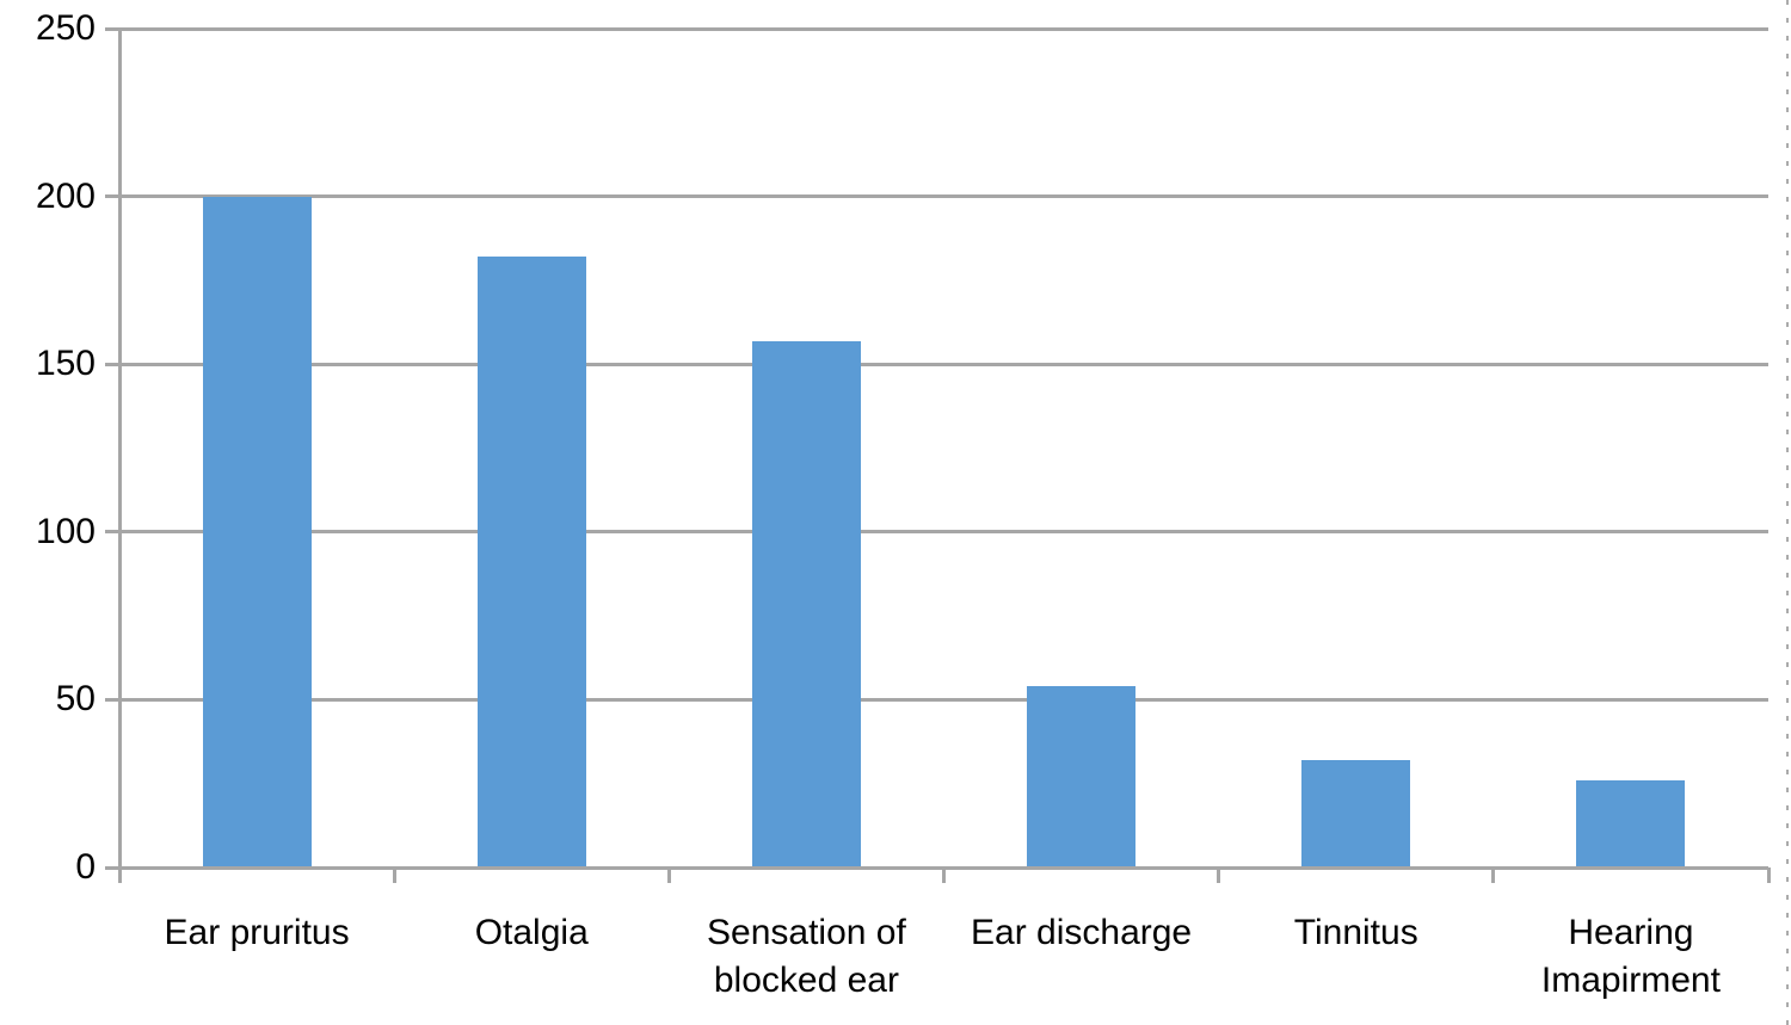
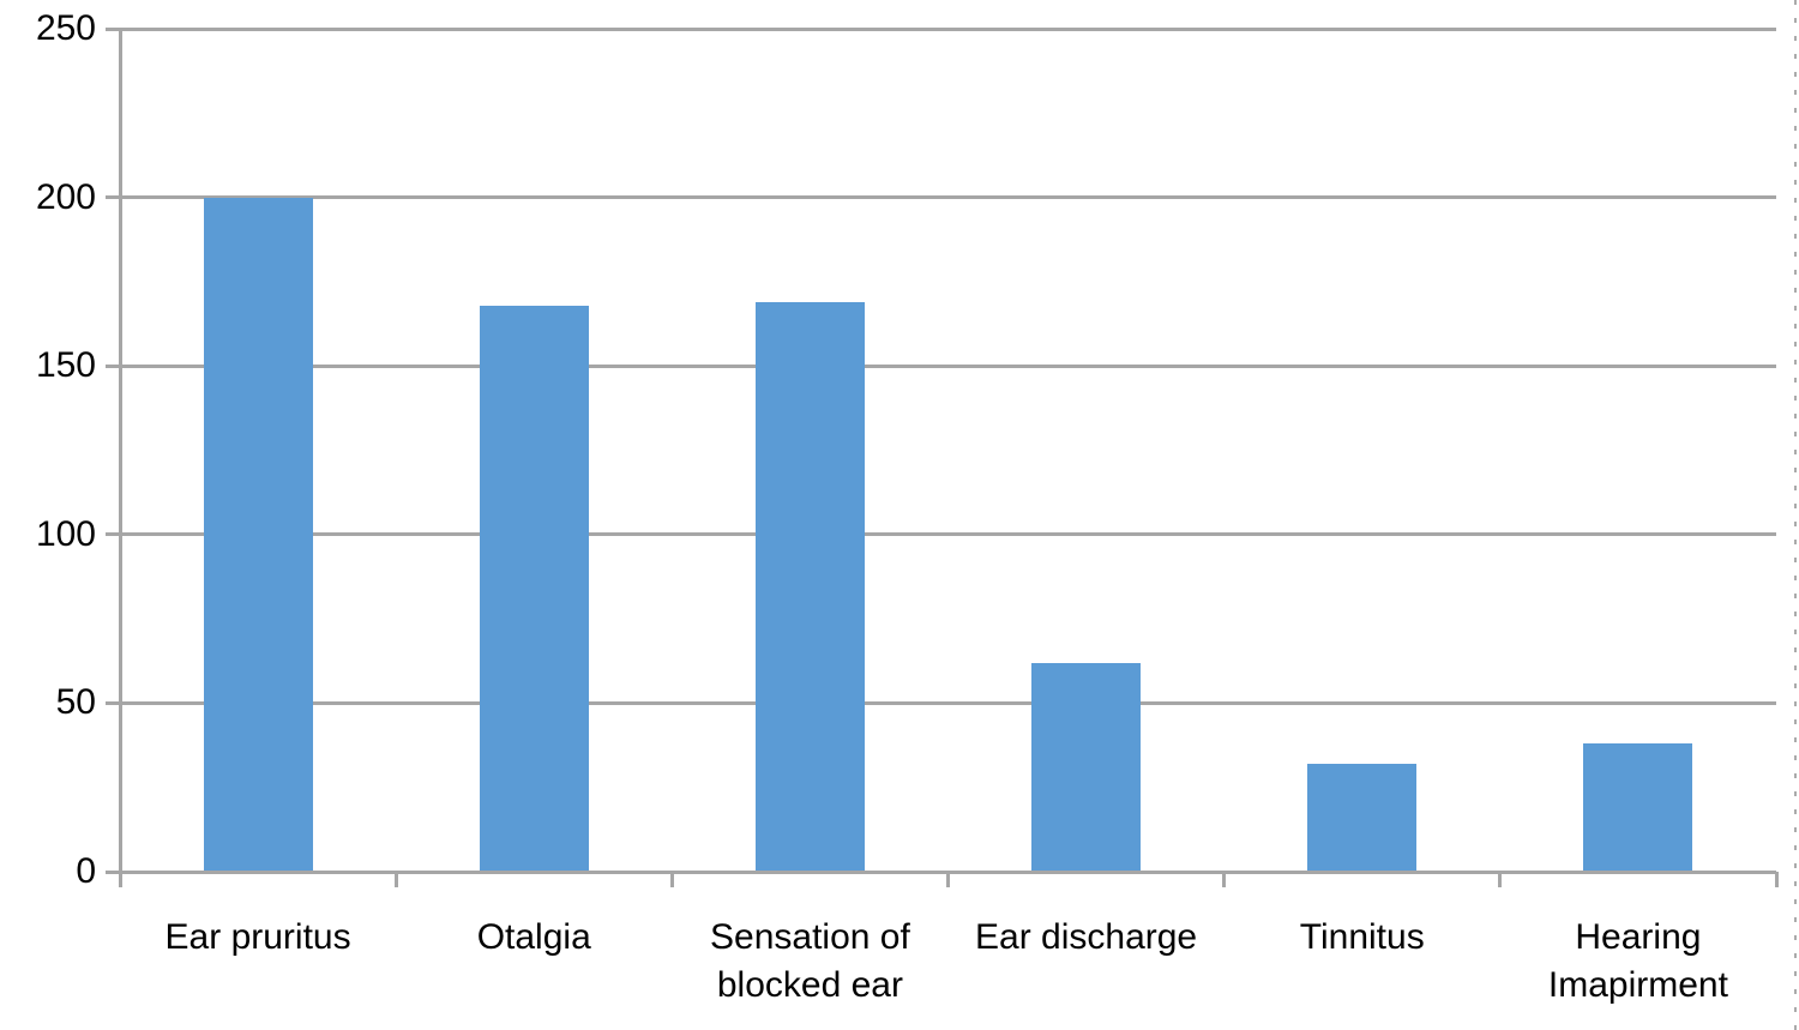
Otalgia: 182 -> 168
Sensation of blocked ear: 157 -> 169
Ear discharge: 54 -> 62
Hearing Imapirment: 26 -> 38
